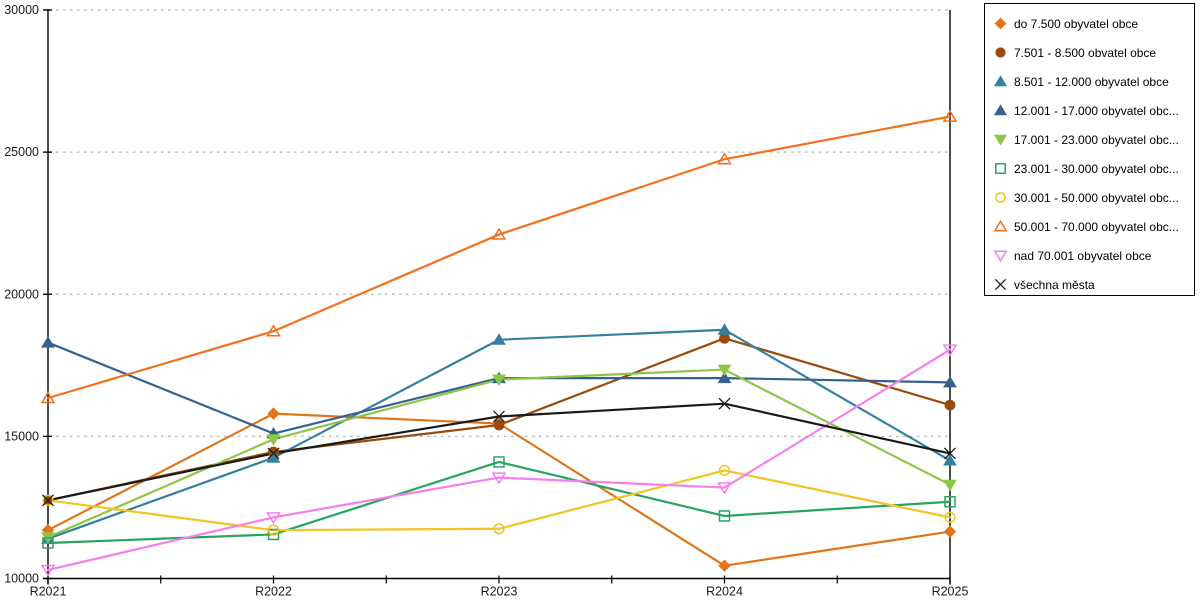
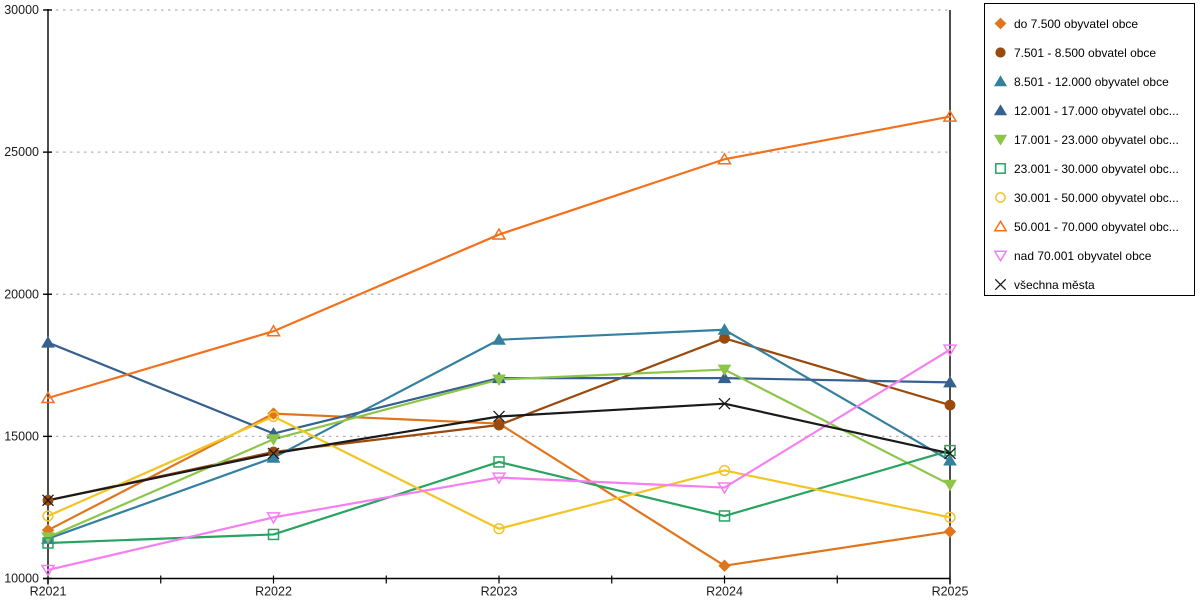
30.001 - 50.000 obyvatel obc.../R2021: 12800 -> 12200
30.001 - 50.000 obyvatel obc.../R2022: 11700 -> 15700
23.001 - 30.000 obyvatel obc.../R2025: 12700 -> 14500
